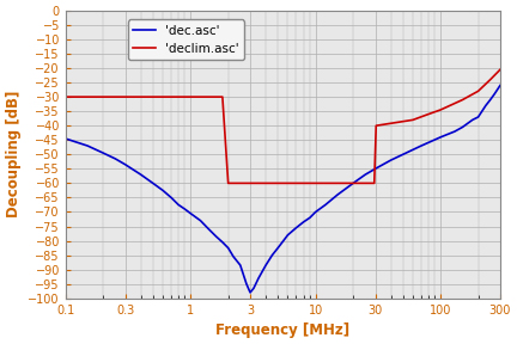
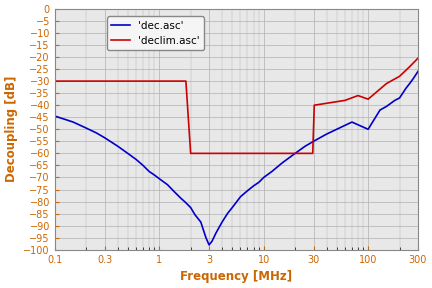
'dec.asc'/100: -44.0 -> -50.0
'declim.asc'/100: -34.5 -> -37.5
